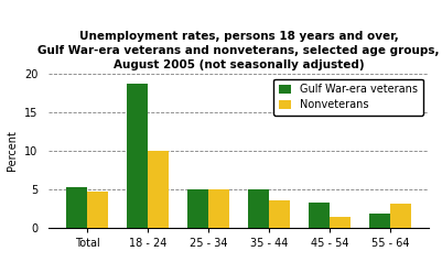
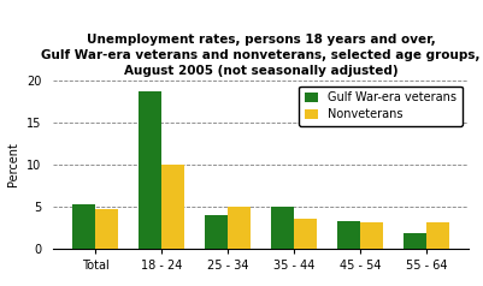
Gulf War-era veterans/25 - 34: 5.0 -> 4.0
Nonveterans/45 - 54: 1.4 -> 3.1
